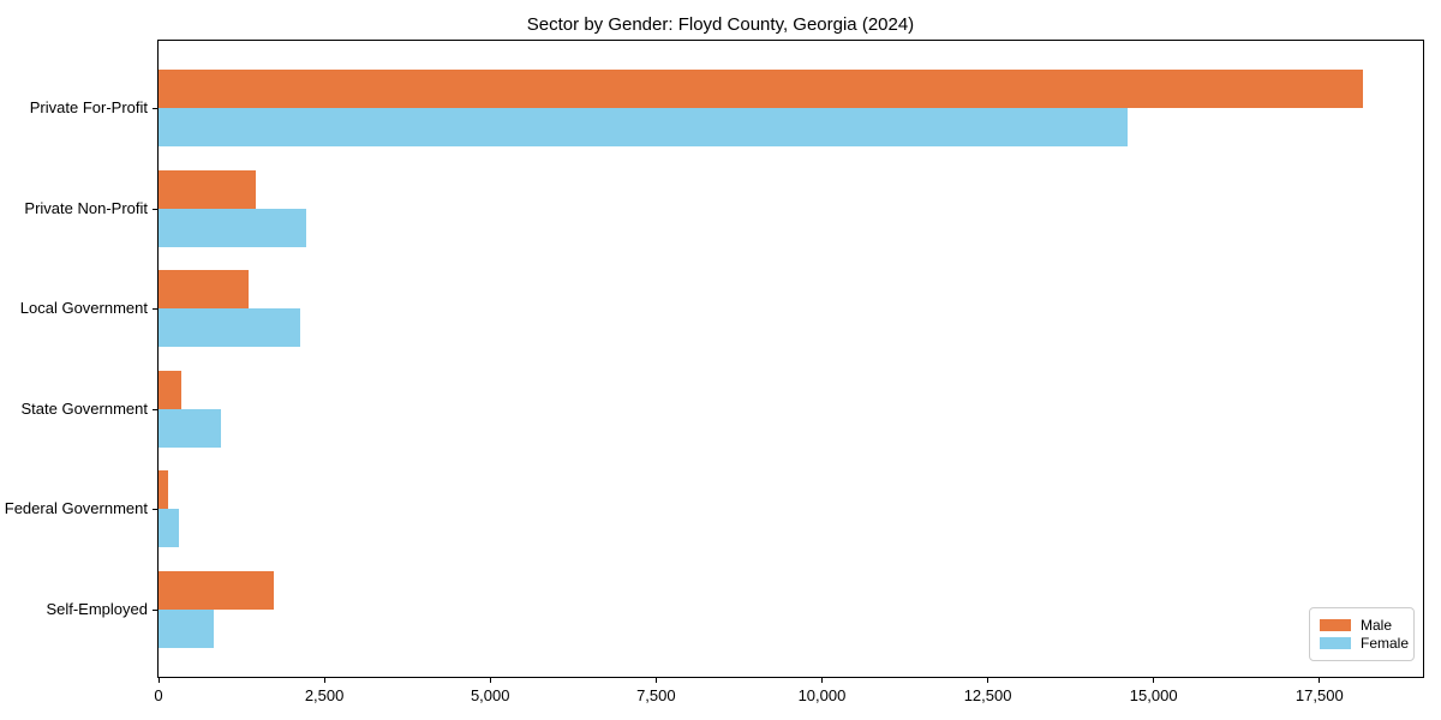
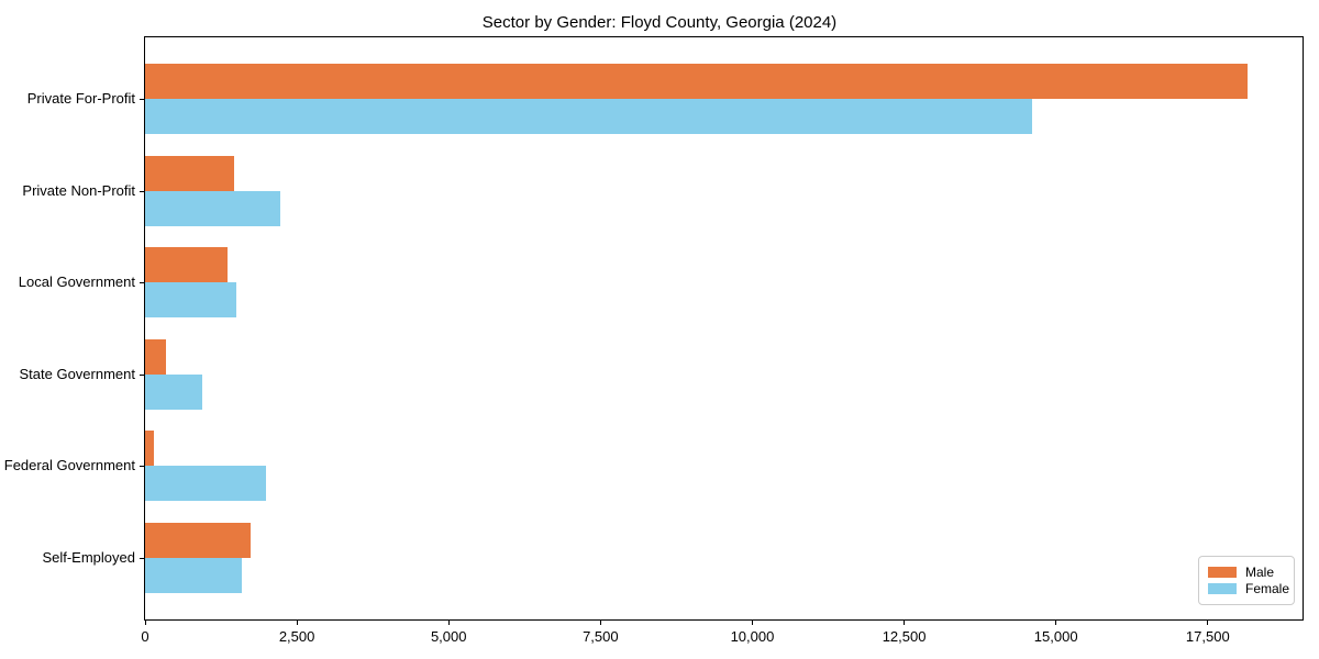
Female/Local Government: 2100 -> 1500
Female/Federal Government: 300 -> 2000
Female/Self-Employed: 800 -> 1600
